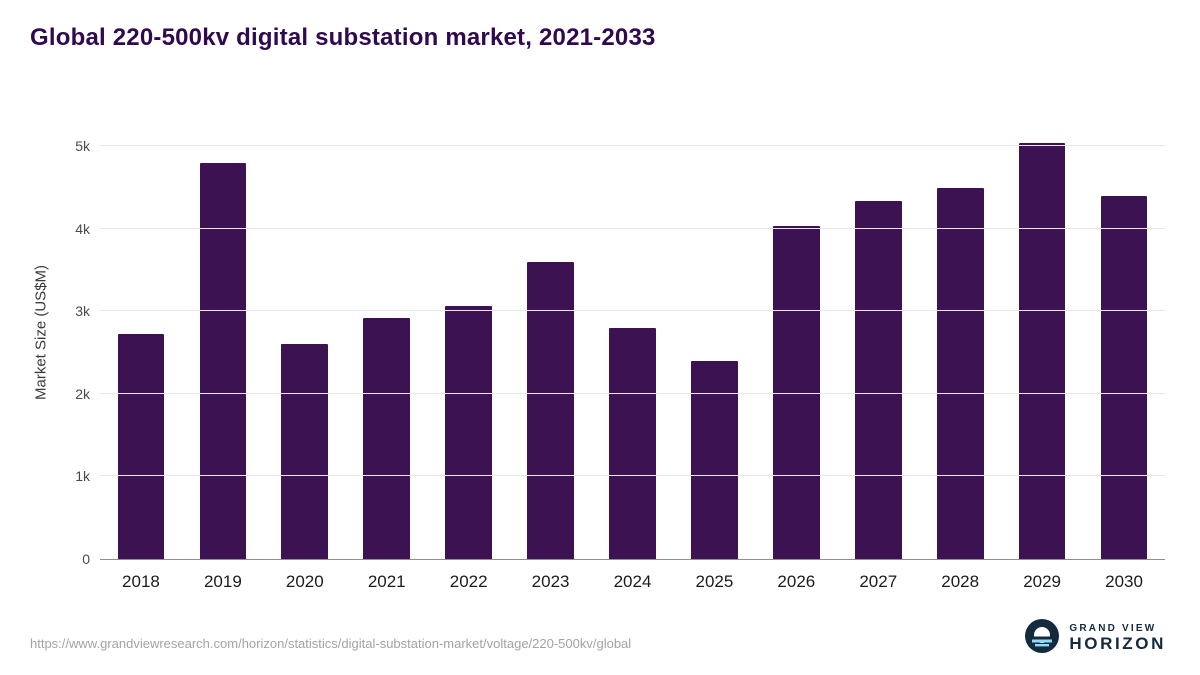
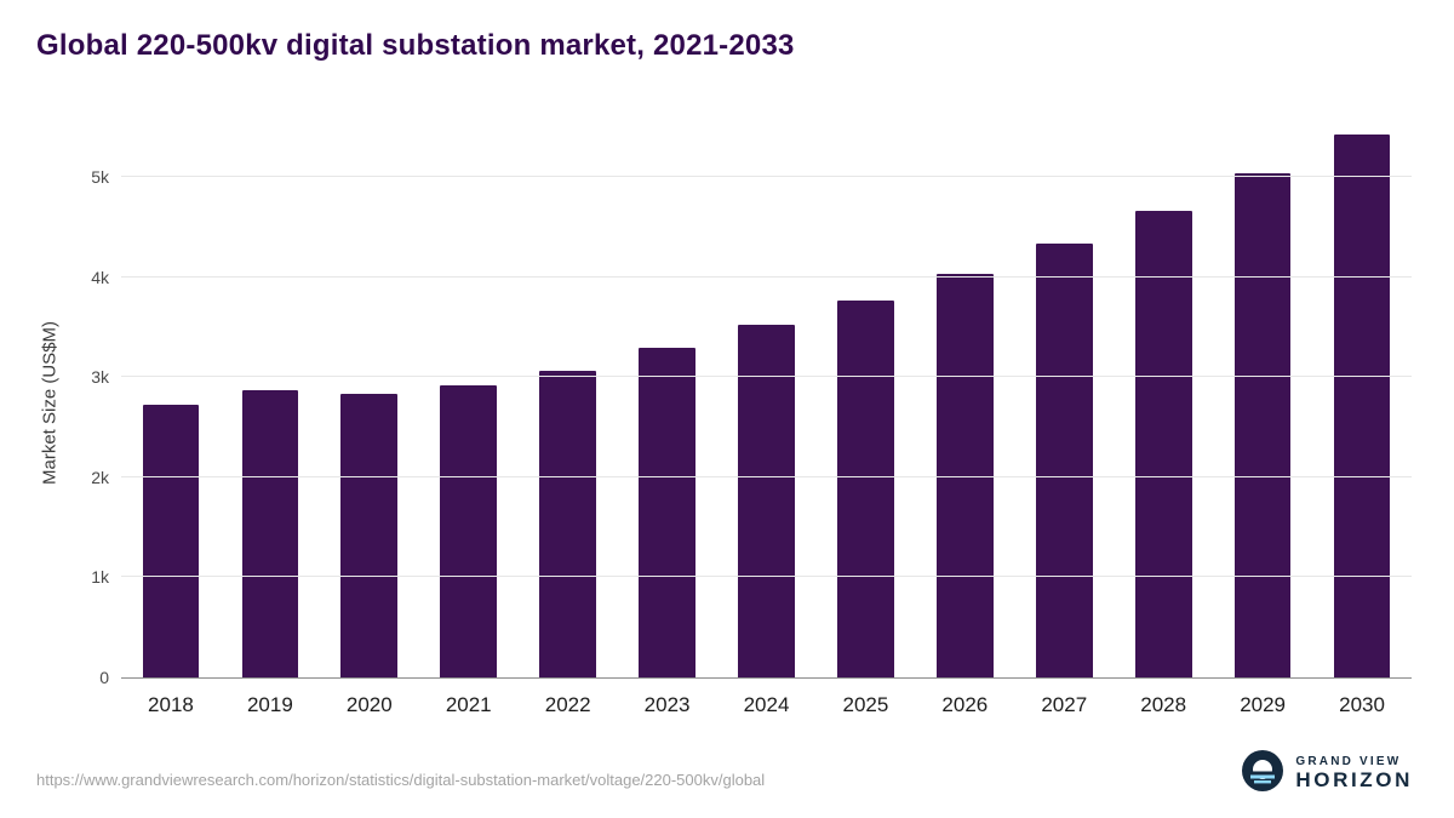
2019: 4.8k -> 2.9k
2020: 2.6k -> 2.8k
2023: 3.6k -> 3.3k
2024: 2.8k -> 3.5k
2025: 2.4k -> 3.8k
2028: 4.5k -> 4.7k
2030: 4.4k -> 5.4k
